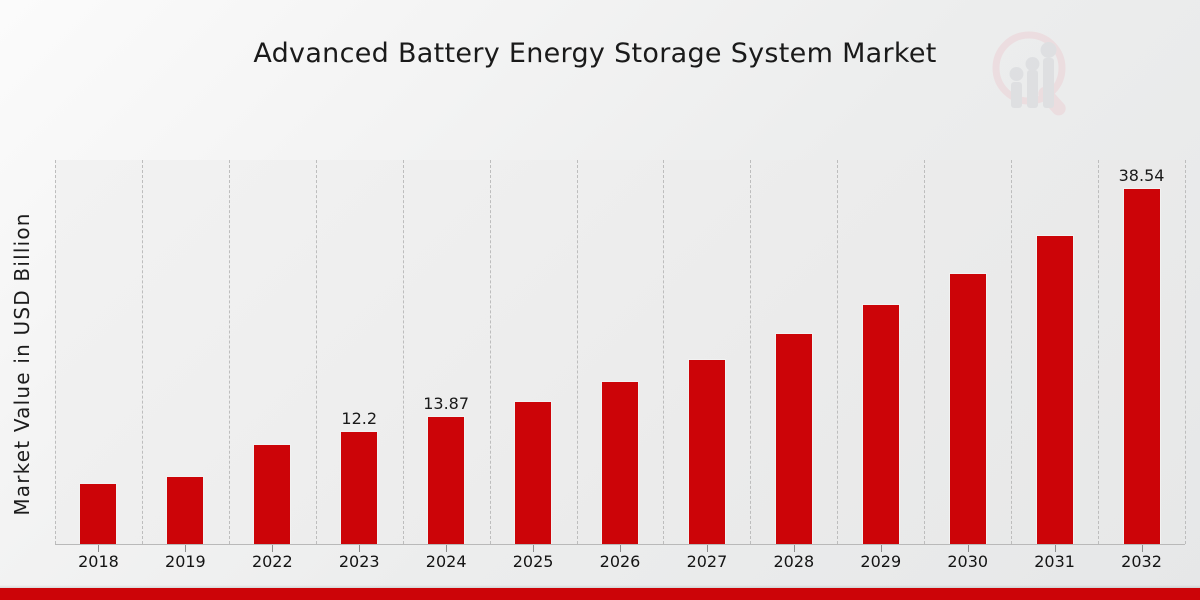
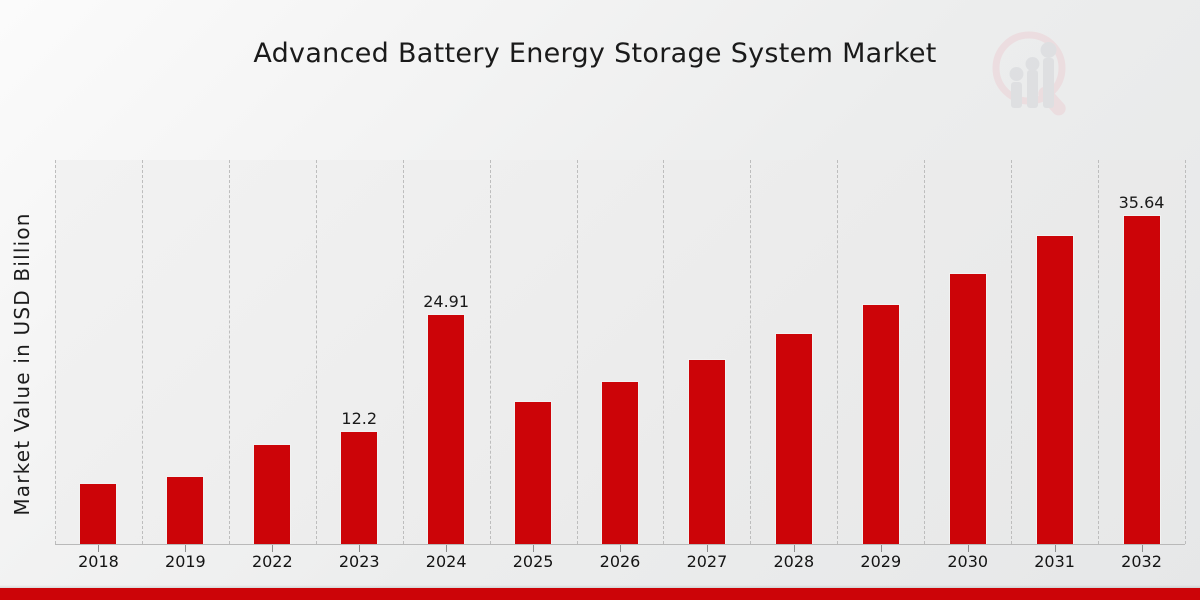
2024: 13.87 -> 24.91
2032: 38.54 -> 35.64
